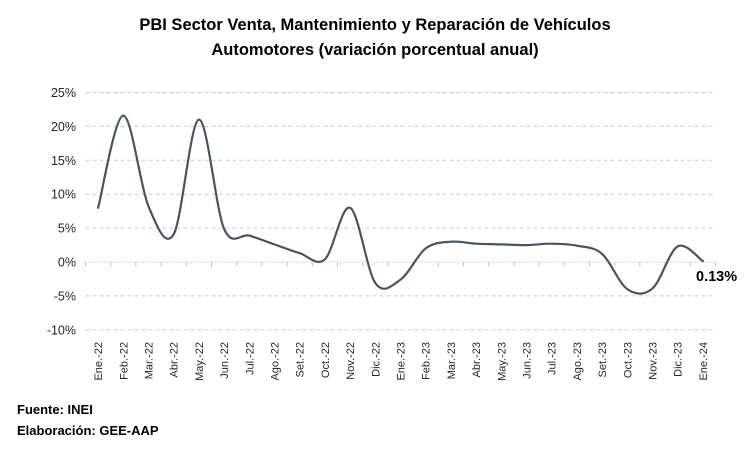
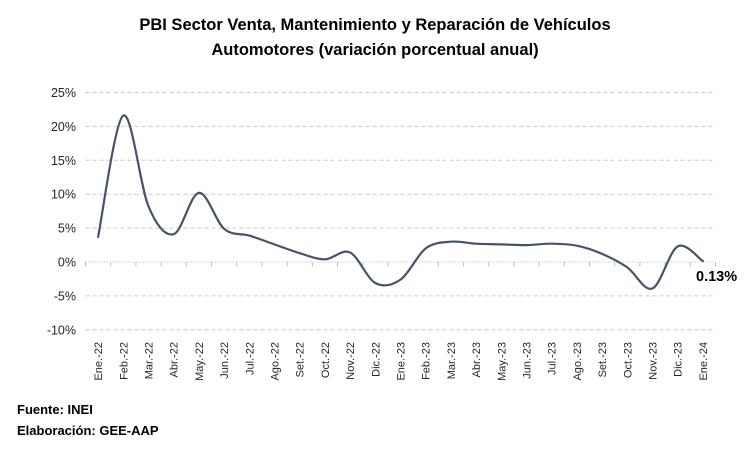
Ene.-22: 8% -> 4%
May.-22: 21% -> 10%
Nov.-22: 8% -> 1%
Oct.-23: -4% -> -1%
